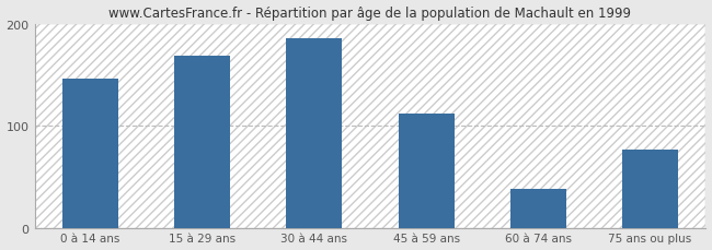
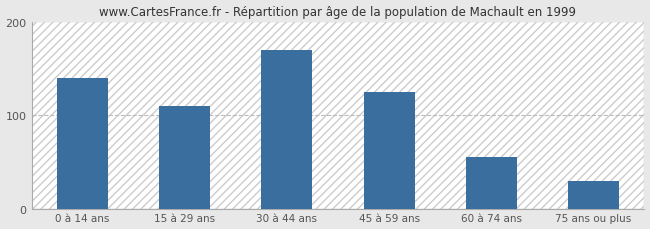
0 à 14 ans: 146 -> 140
15 à 29 ans: 168 -> 110
30 à 44 ans: 186 -> 170
45 à 59 ans: 112 -> 125
60 à 74 ans: 38 -> 55
75 ans ou plus: 76 -> 30
